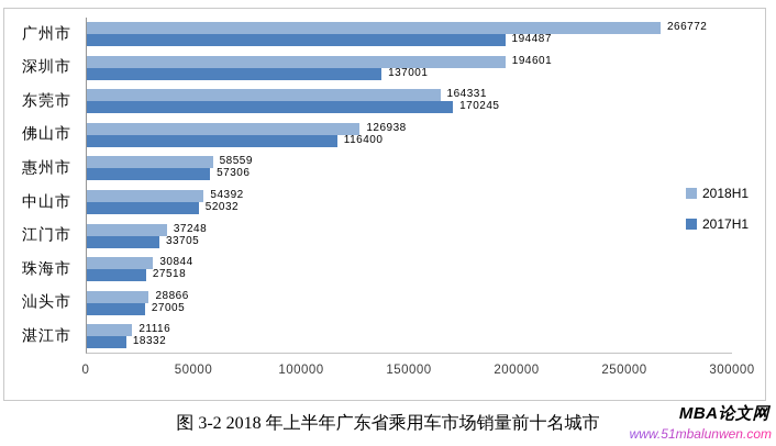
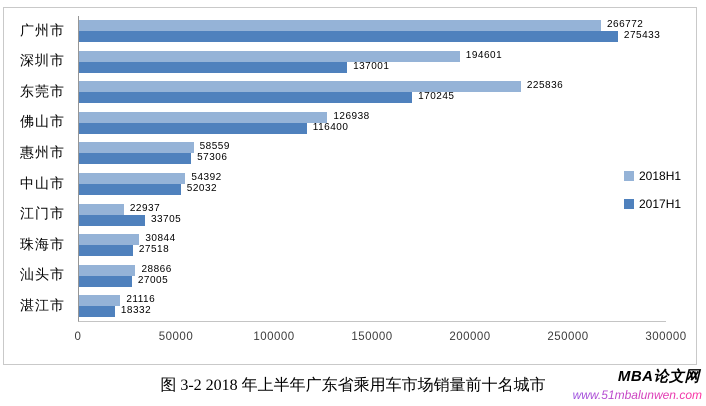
2017H1/广州市: 194487 -> 275433
2018H1/东莞市: 164331 -> 225836
2018H1/江门市: 37248 -> 22937
